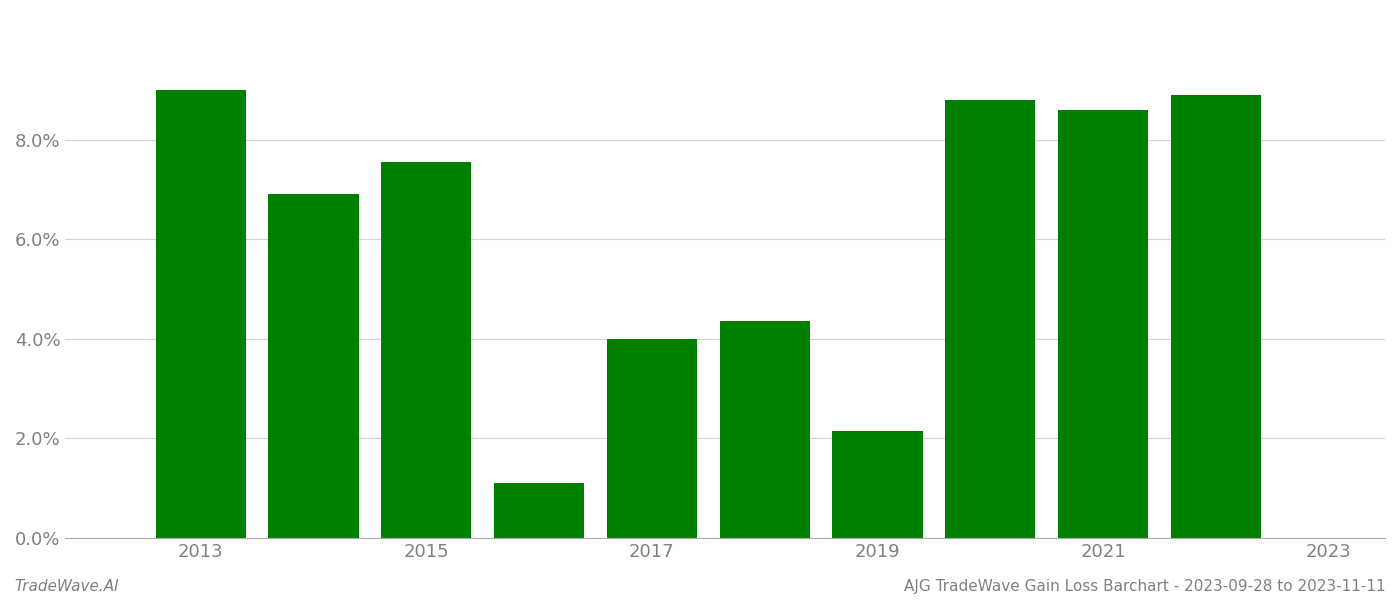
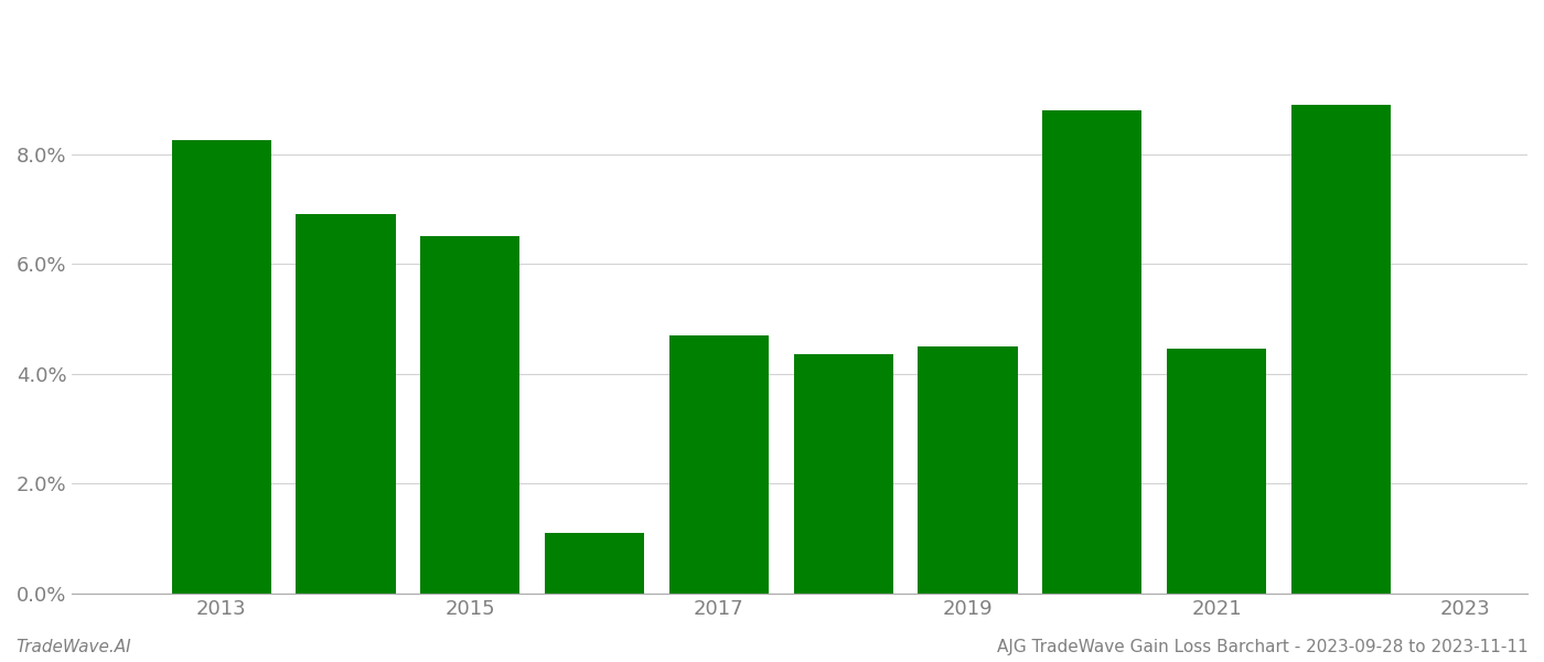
2013: 9.00% -> 8.25%
2015: 7.55% -> 6.50%
2017: 4.00% -> 4.70%
2019: 2.15% -> 4.50%
2021: 8.60% -> 4.45%
